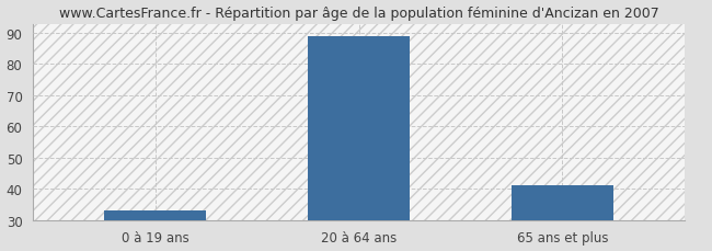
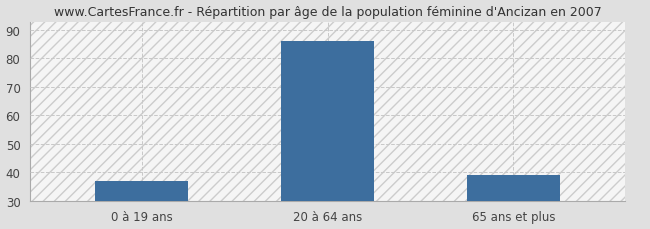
0 à 19 ans: 33 -> 37
20 à 64 ans: 89 -> 86
65 ans et plus: 41 -> 39
